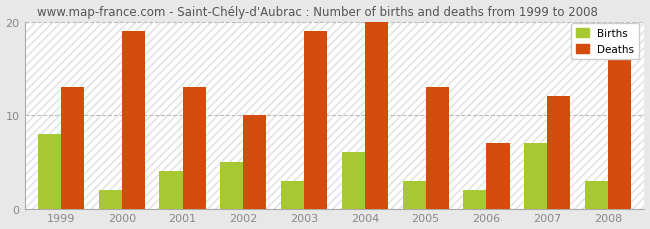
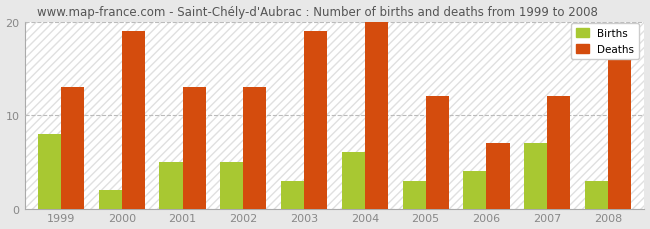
Births/2001: 4 -> 5
Deaths/2002: 10 -> 13
Deaths/2005: 13 -> 12
Births/2006: 2 -> 4
